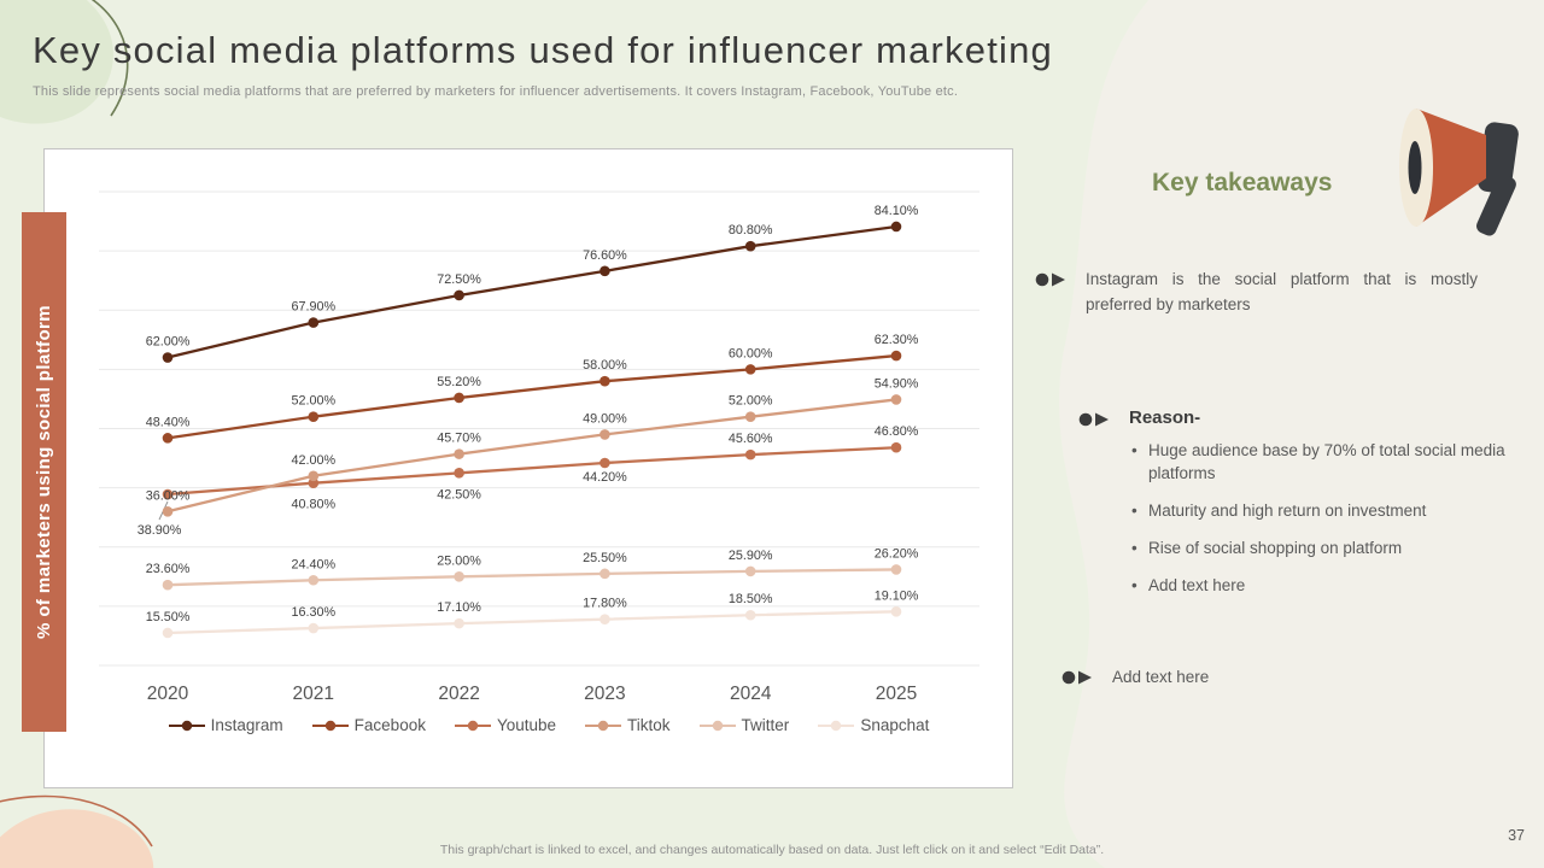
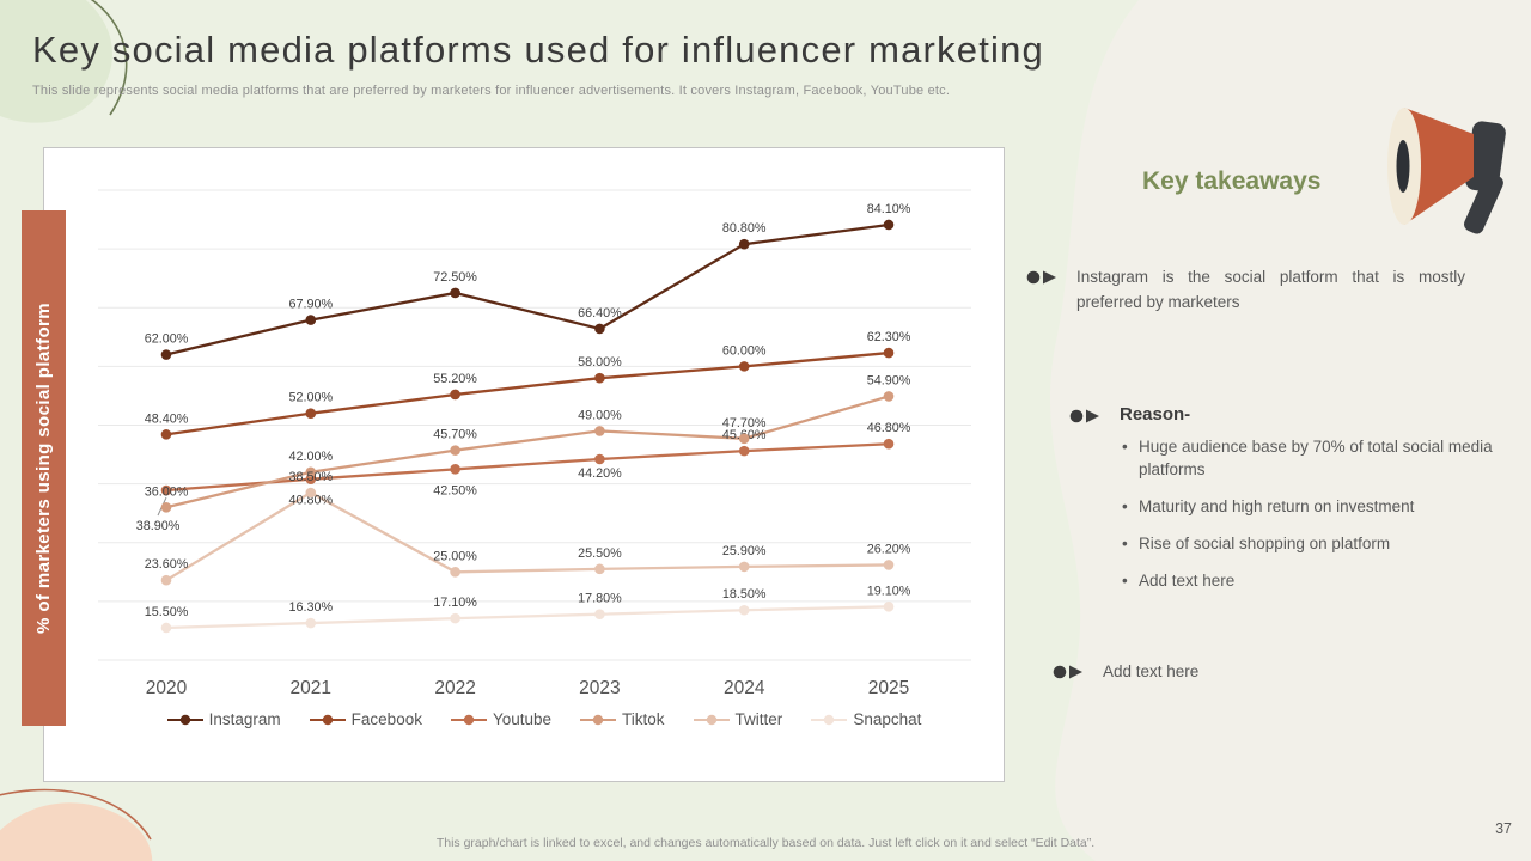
Twitter/2021: 24.40% -> 38.50%
Instagram/2023: 76.60% -> 66.40%
Tiktok/2024: 52.00% -> 47.70%
